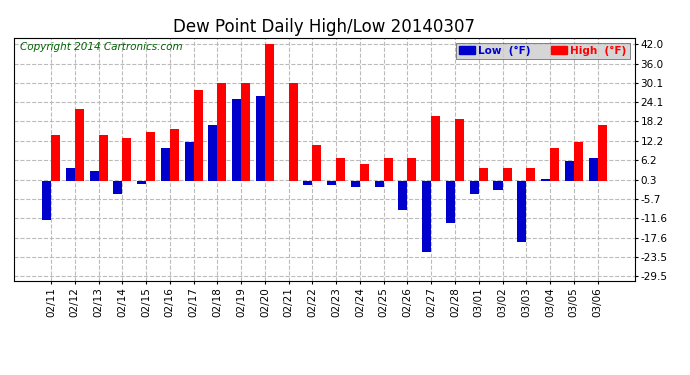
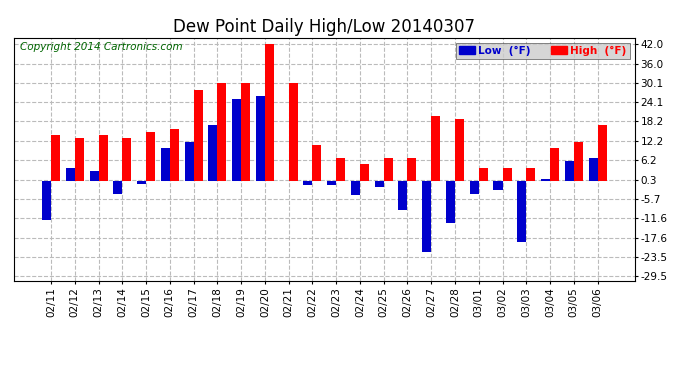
High (°F)/02/12: 22 -> 13
Low (°F)/02/24: -2.0 -> -4.5
